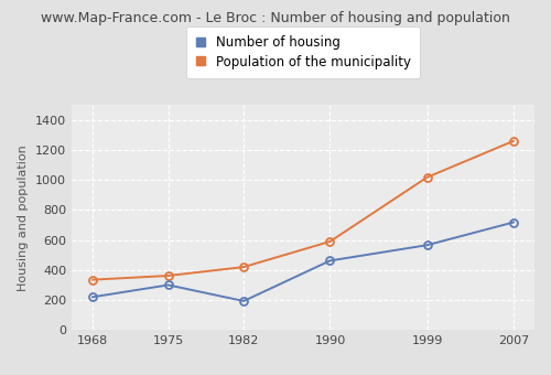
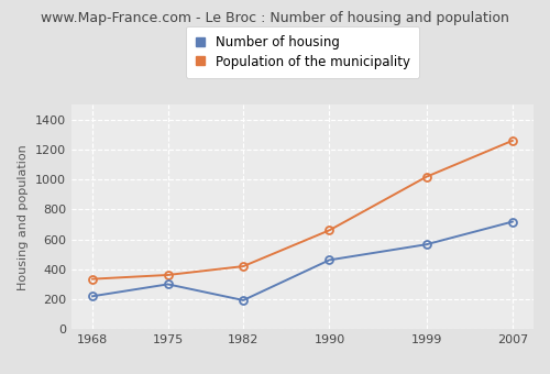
Population of the municipality/1990: 590 -> 660
